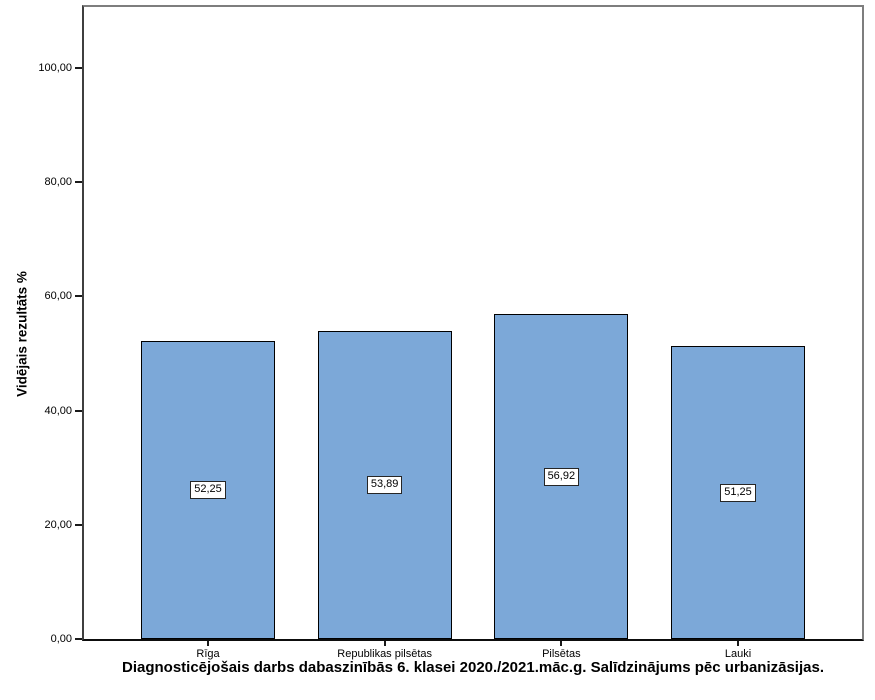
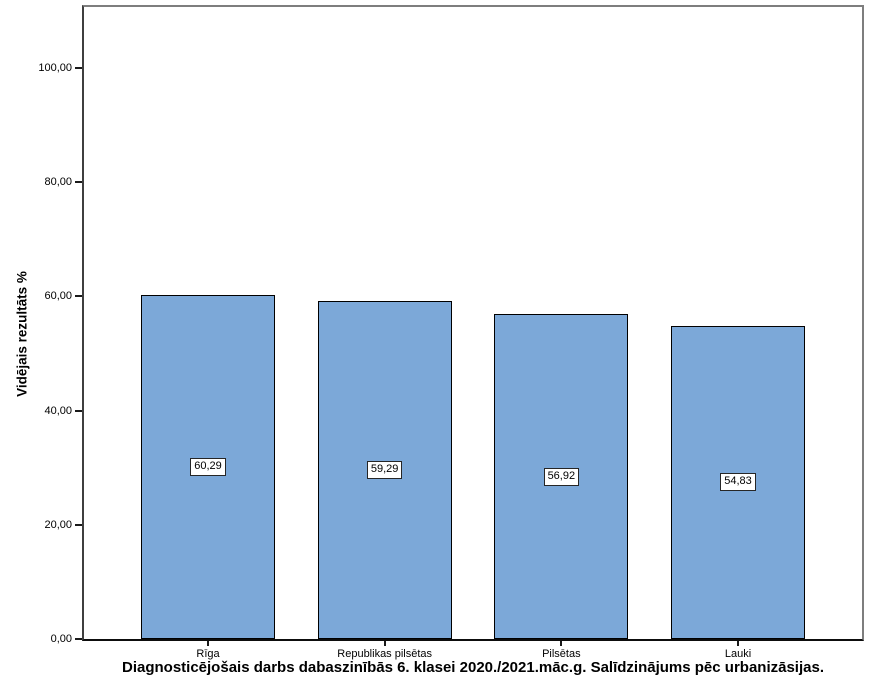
Rīga: 52,25 -> 60,29
Republikas pilsētas: 53,89 -> 59,29
Lauki: 51,25 -> 54,83
